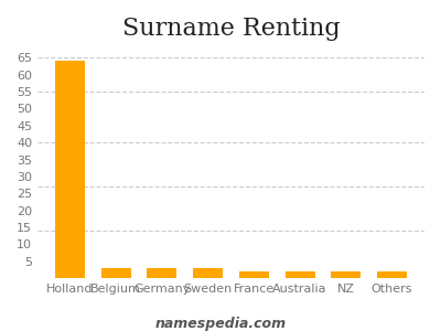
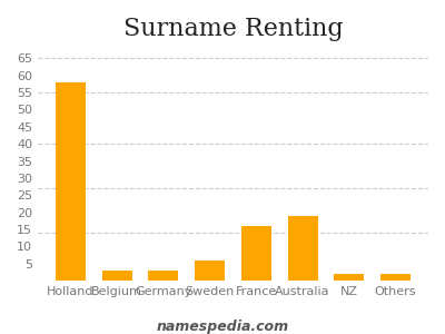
Holland: 64 -> 58
Sweden: 3 -> 6
France: 2 -> 16
Australia: 2 -> 19
